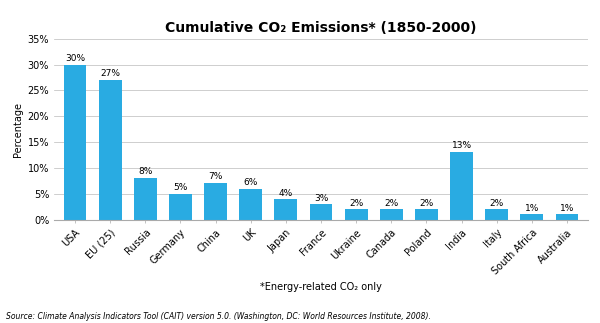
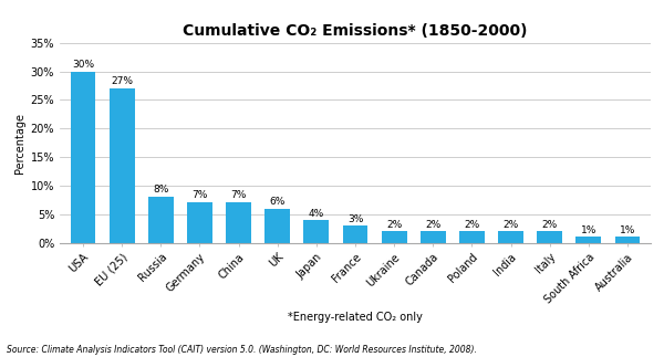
Germany: 5% -> 7%
India: 13% -> 2%
